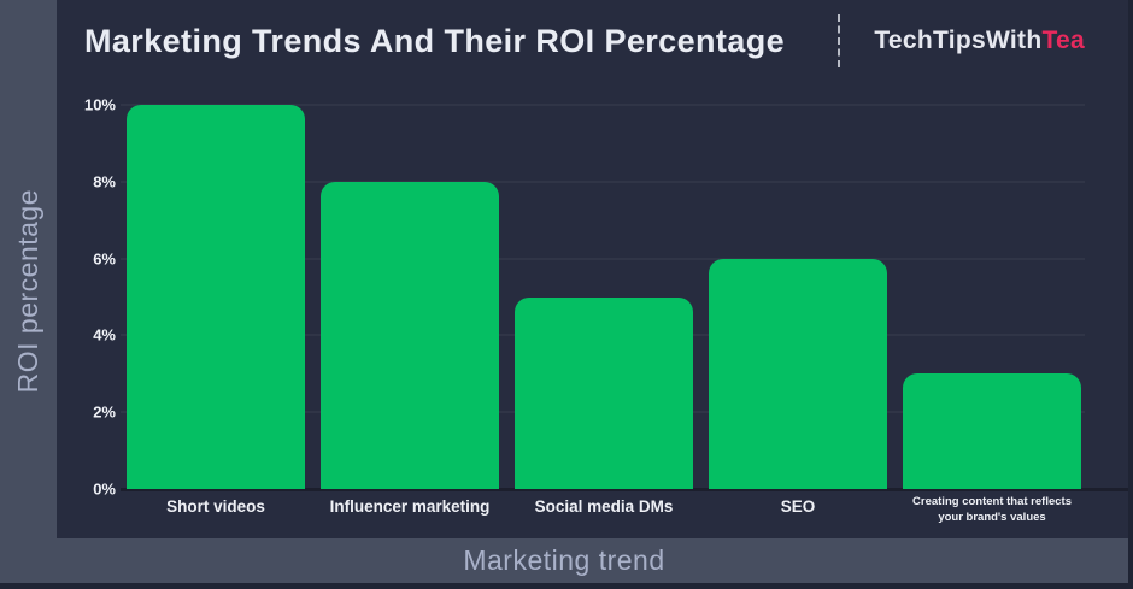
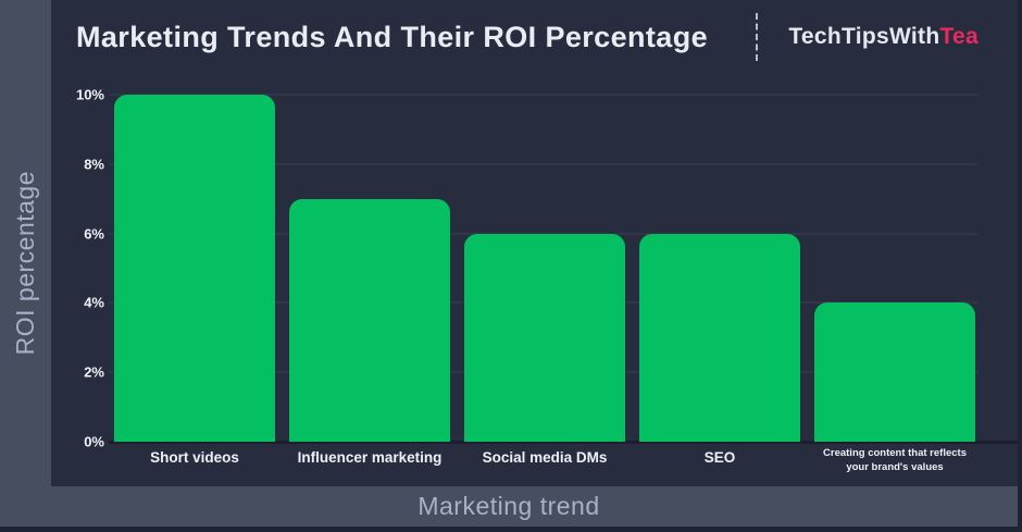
Influencer marketing: 8% -> 7%
Social media DMs: 5% -> 6%
Creating content that reflects your brand's values: 3% -> 4%
